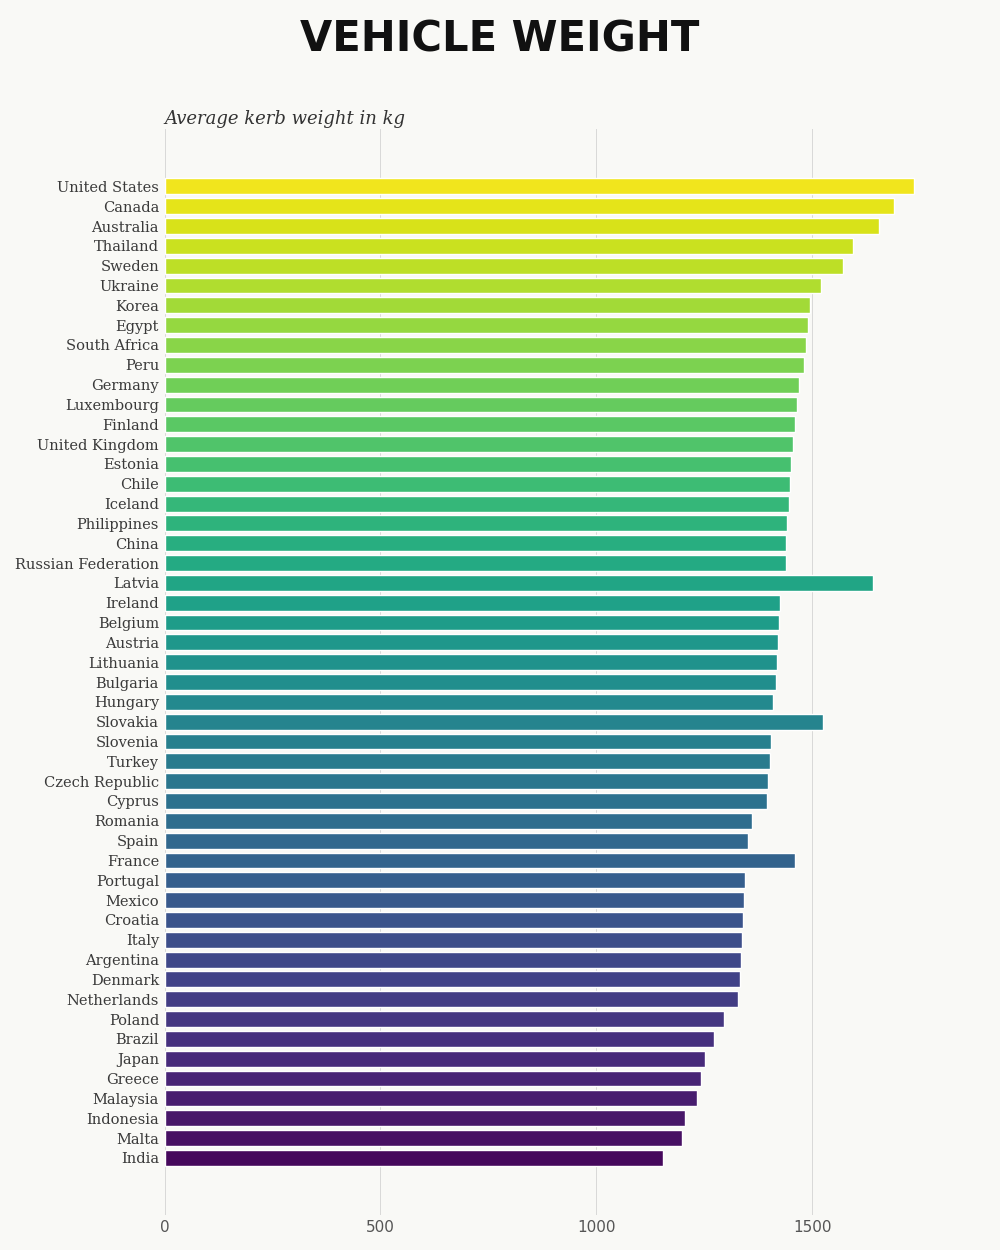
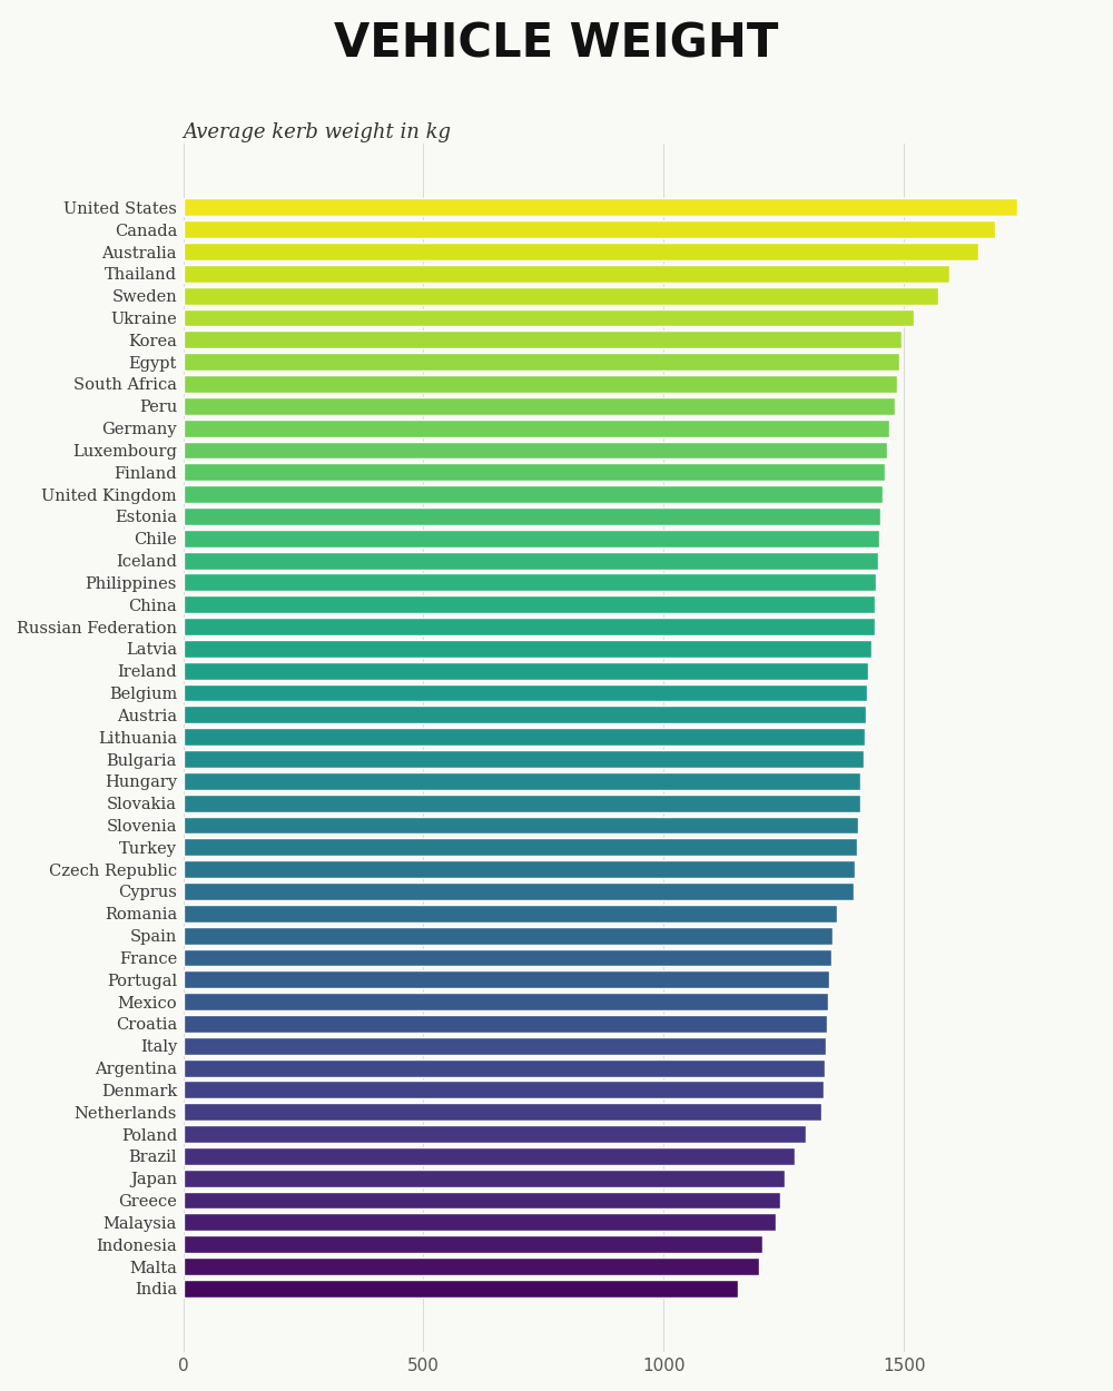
Latvia: 1640 -> 1432
Slovakia: 1525 -> 1408
France: 1460 -> 1348
